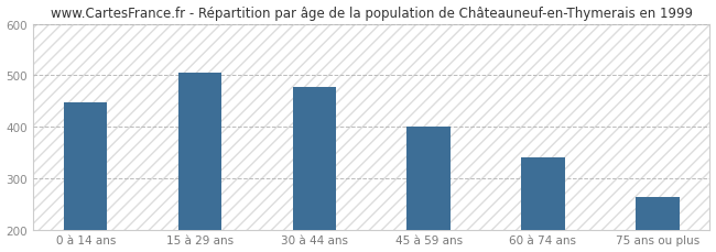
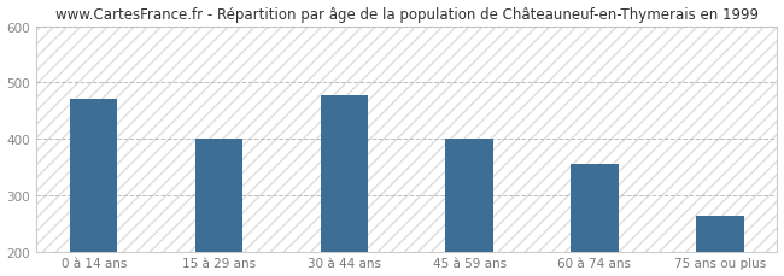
0 à 14 ans: 448 -> 470
15 à 29 ans: 504 -> 400
60 à 74 ans: 340 -> 355
